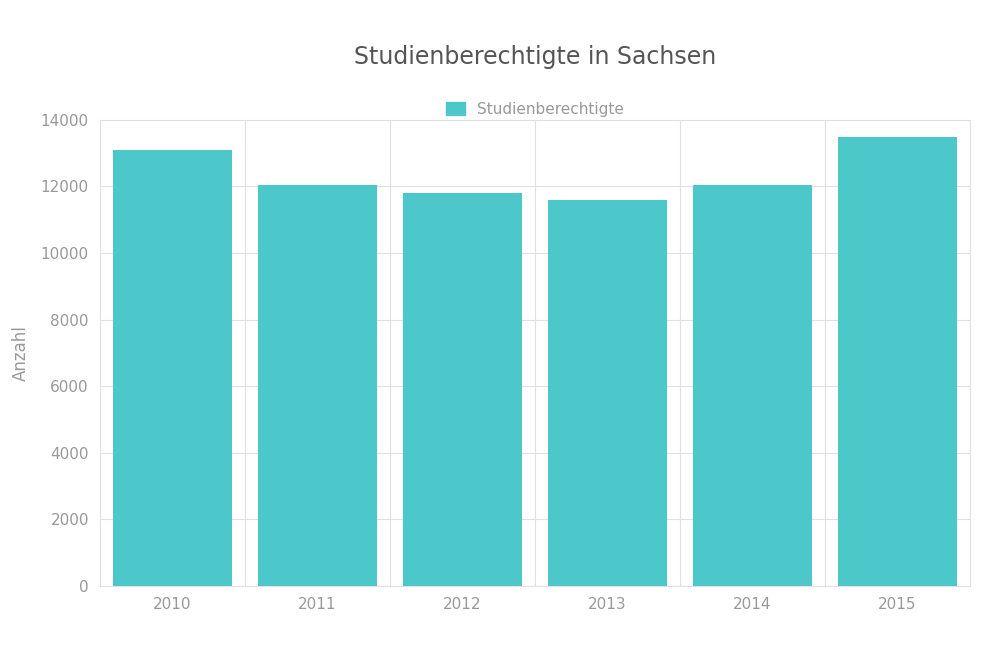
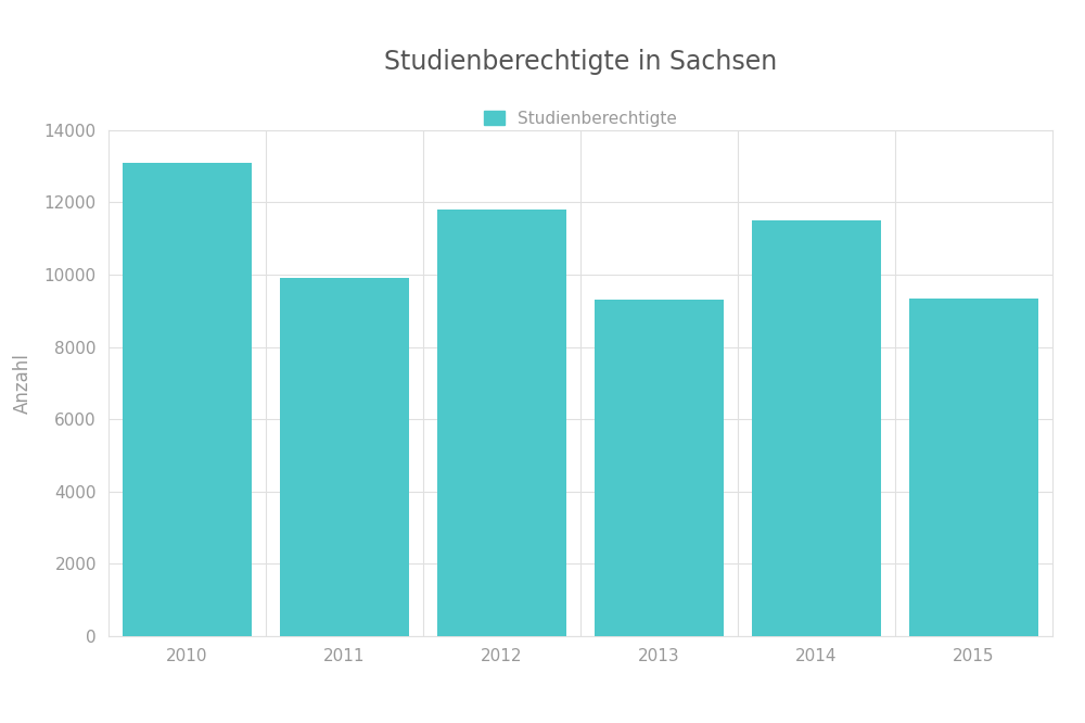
2011: 12050 -> 9900
2013: 11600 -> 9300
2014: 12050 -> 11500
2015: 13500 -> 9350
